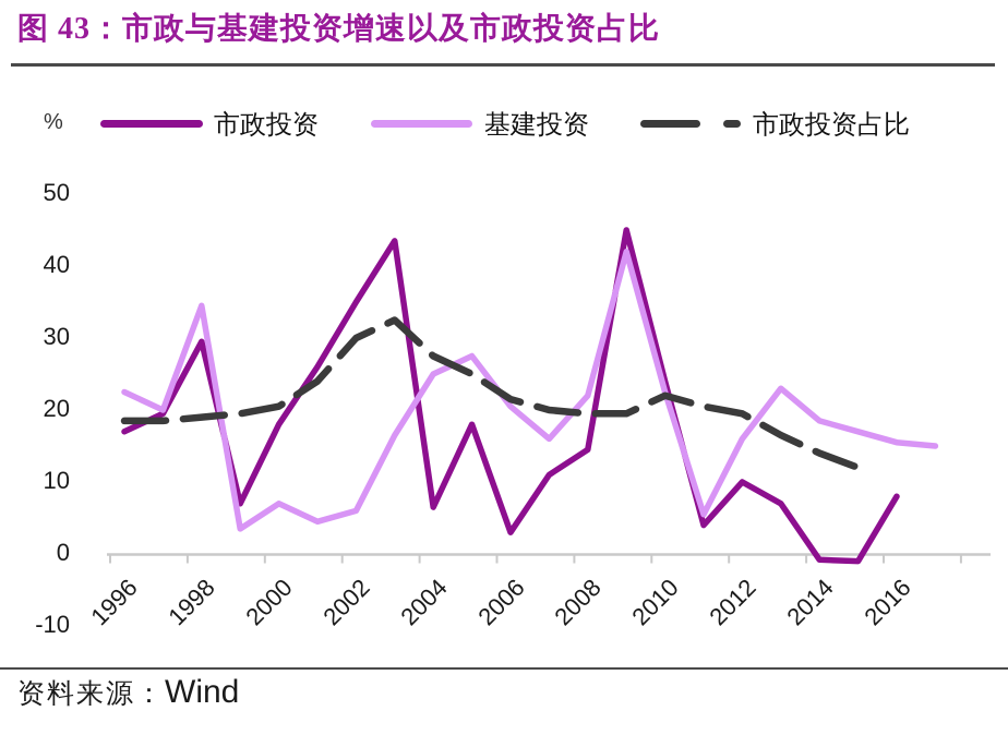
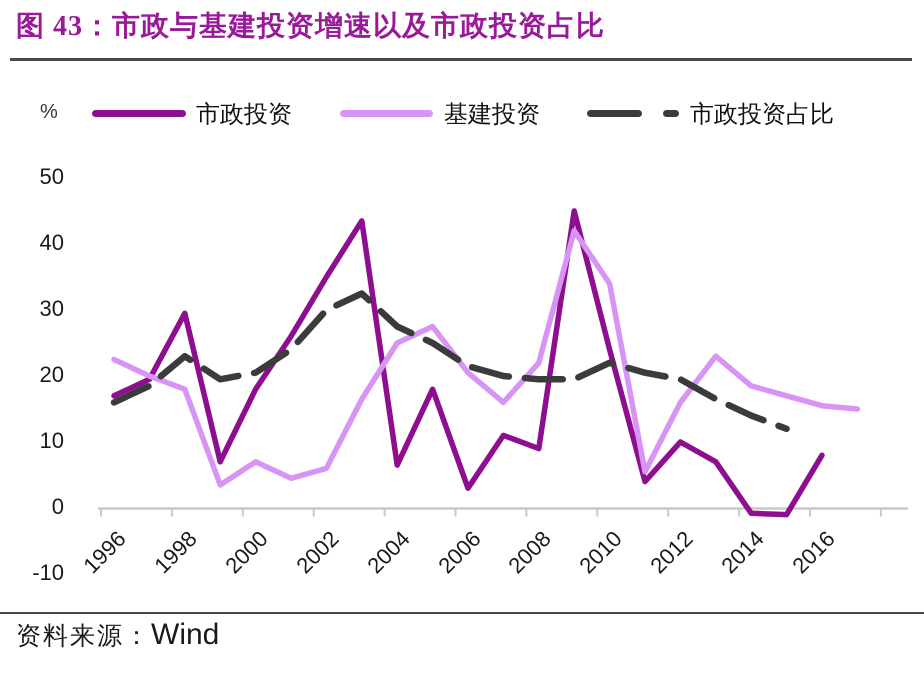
市政投资占比/1996: 18 -> 16
基建投资/1998: 34 -> 18
市政投资占比/1998: 19 -> 23
市政投资/2008: 14 -> 9
基建投资/2010: 22 -> 34
